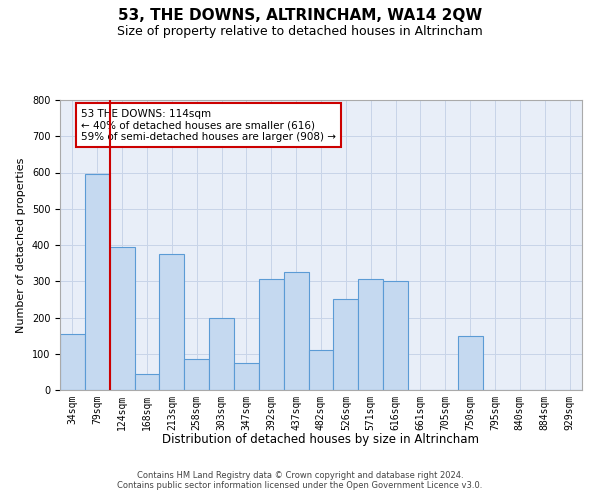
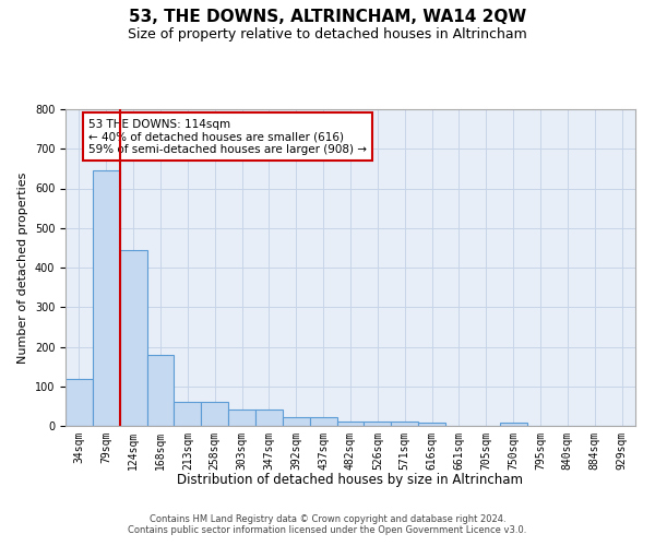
34sqm: 155 -> 120
79sqm: 595 -> 645
124sqm: 395 -> 445
168sqm: 45 -> 178
213sqm: 375 -> 60
258sqm: 85 -> 60
303sqm: 200 -> 42
347sqm: 75 -> 42
392sqm: 305 -> 22
437sqm: 325 -> 22
482sqm: 110 -> 12
526sqm: 250 -> 12
571sqm: 305 -> 10
616sqm: 300 -> 8
750sqm: 150 -> 8
